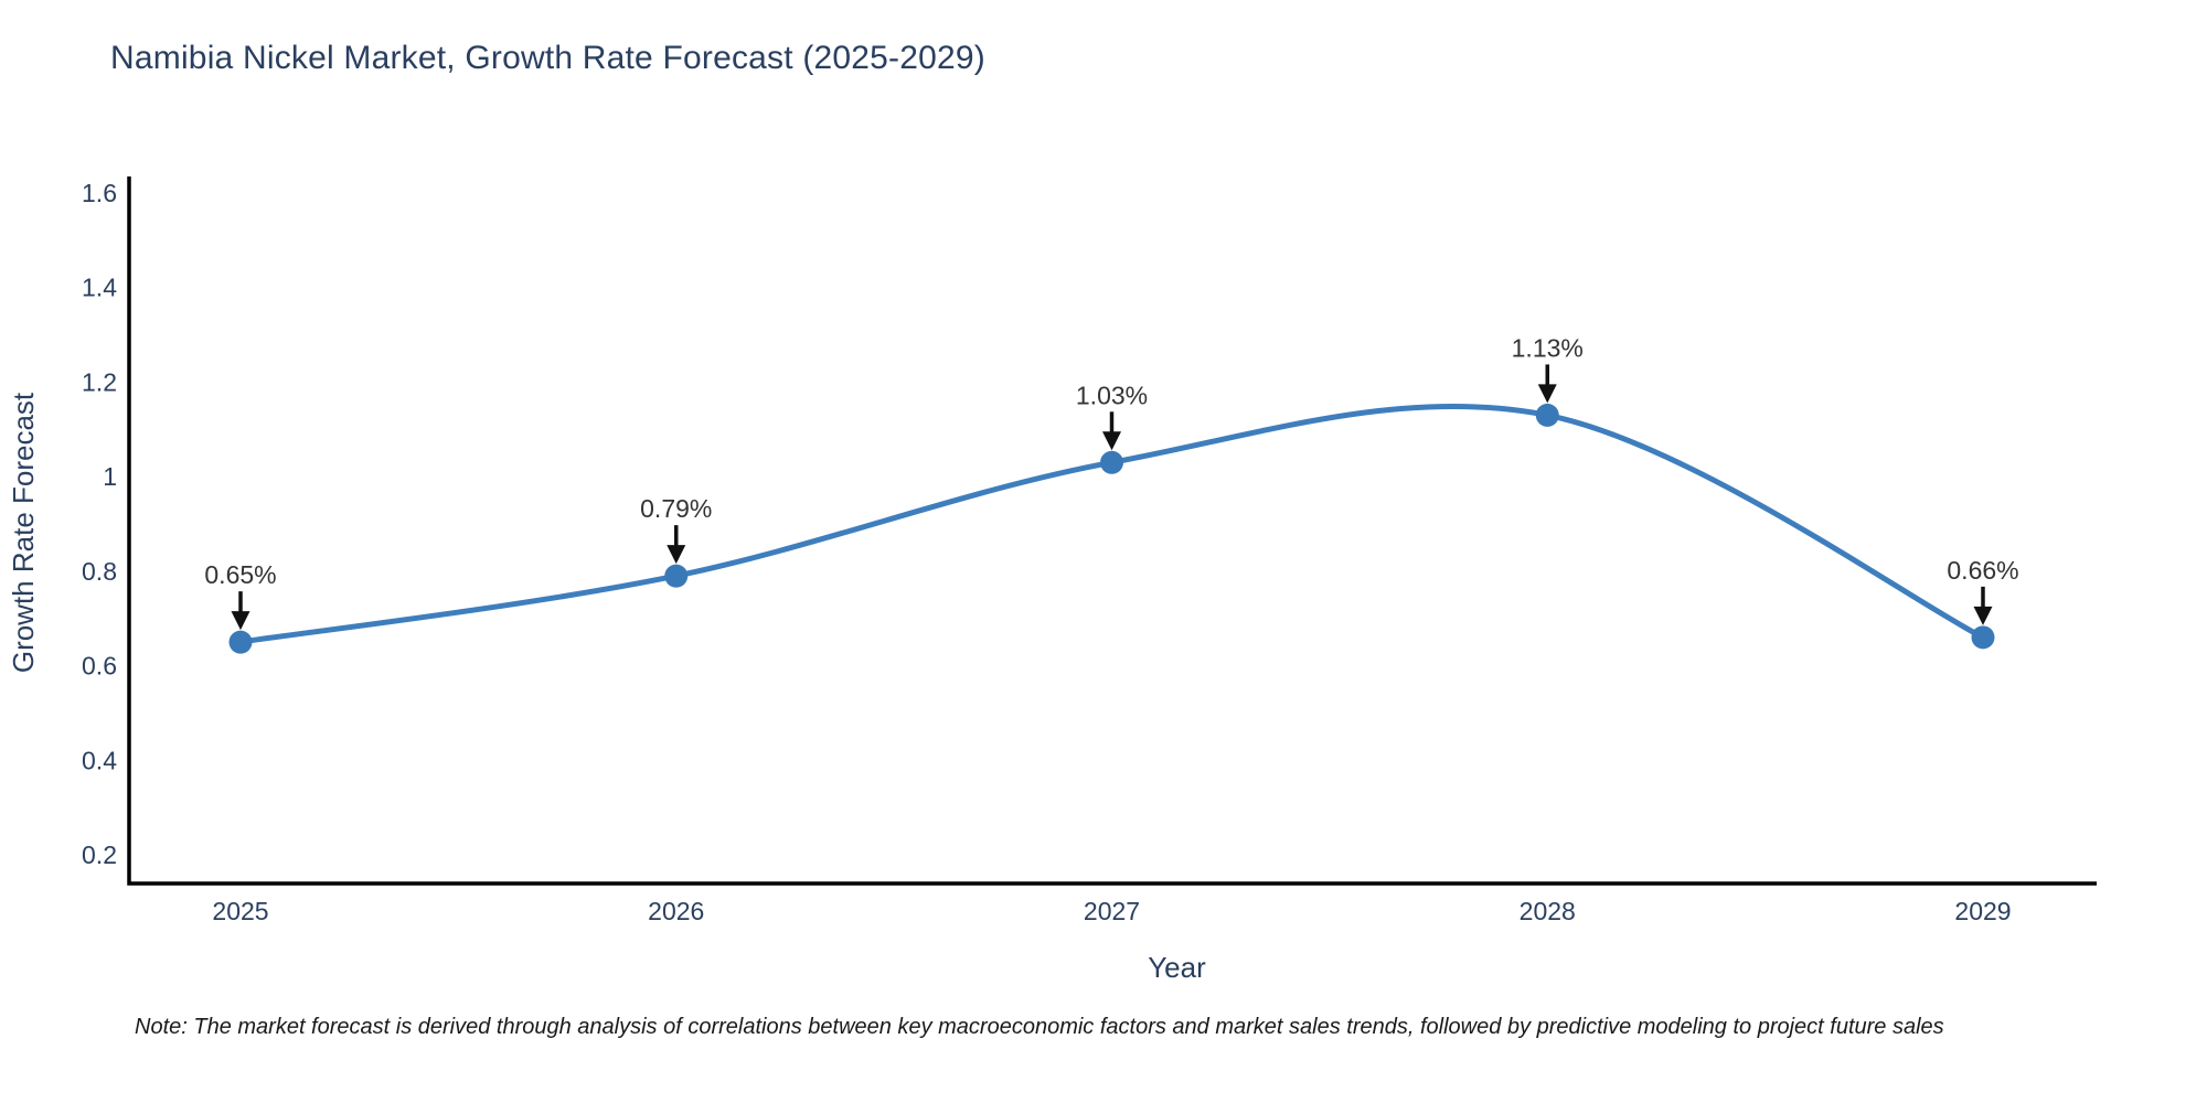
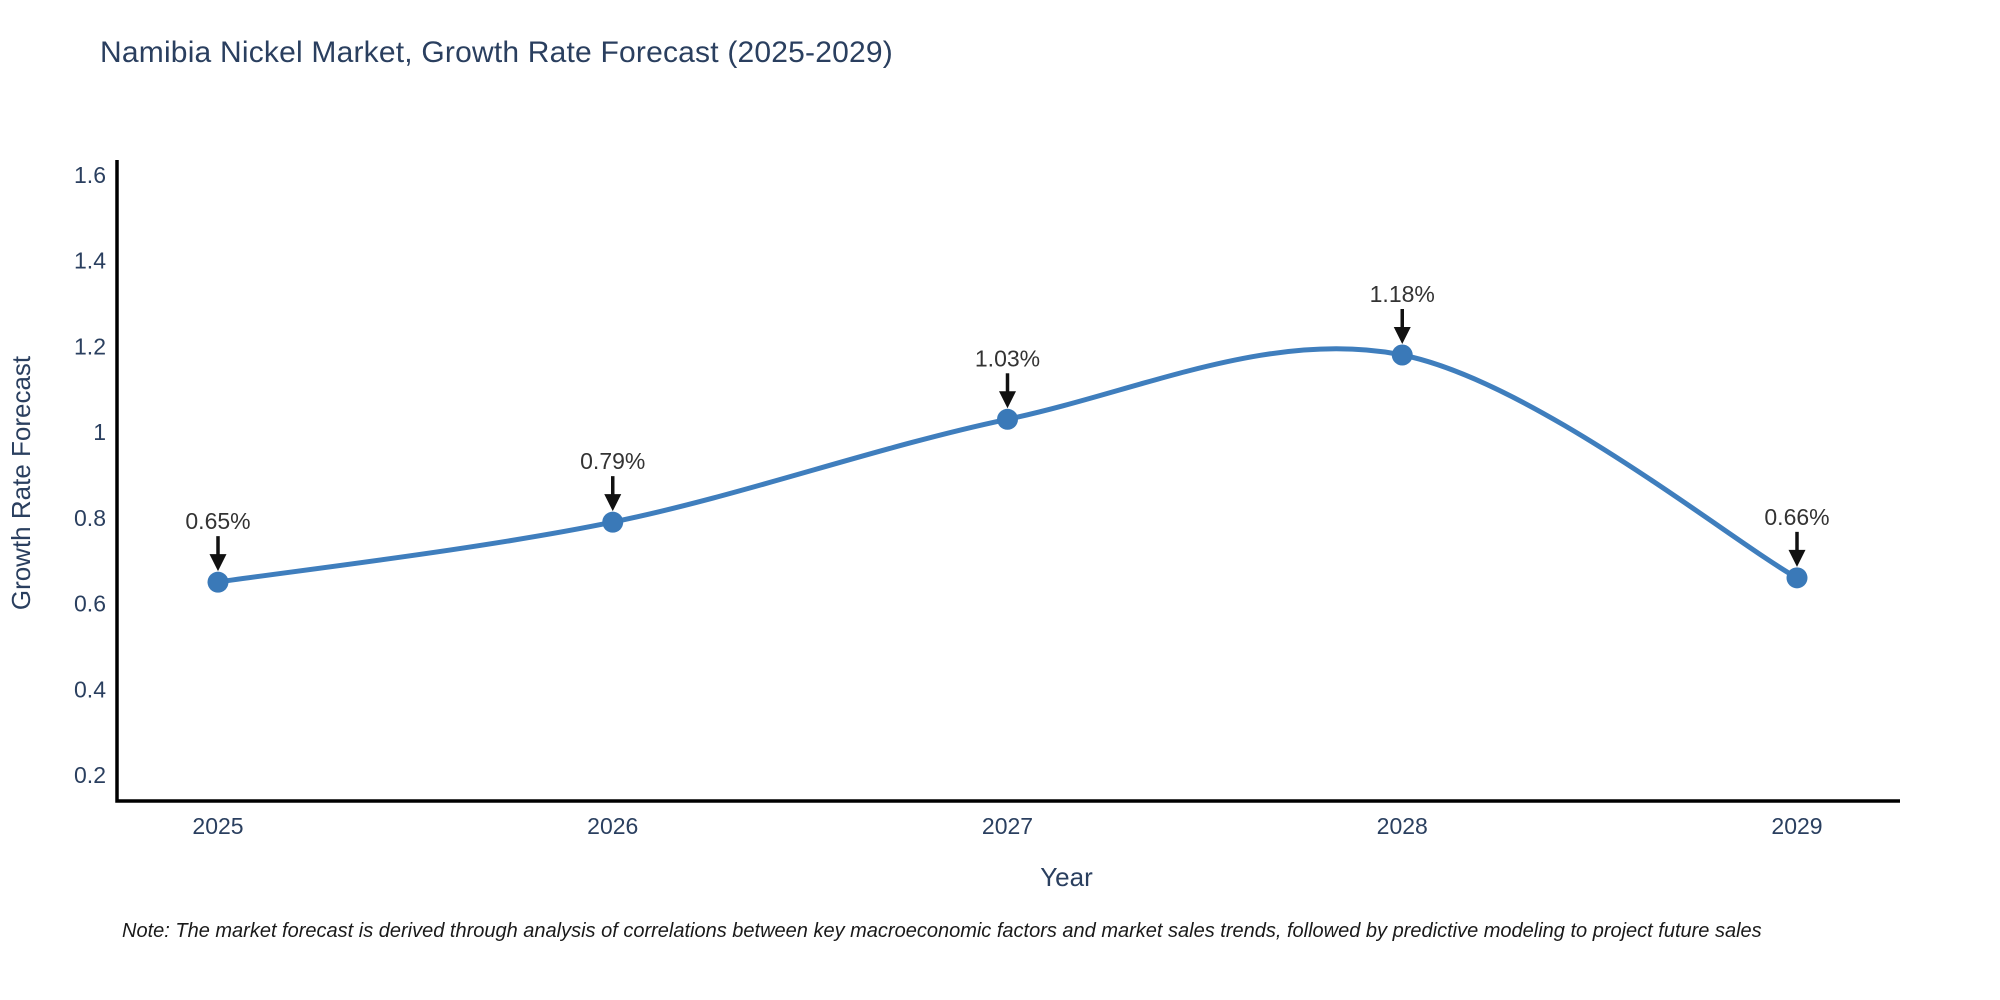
2028: 1.13% -> 1.18%
